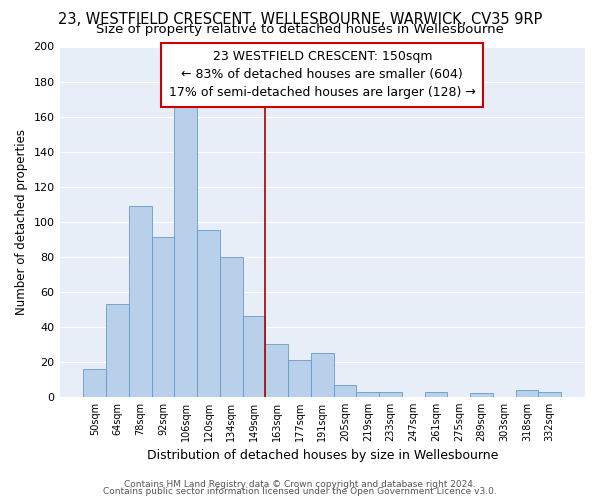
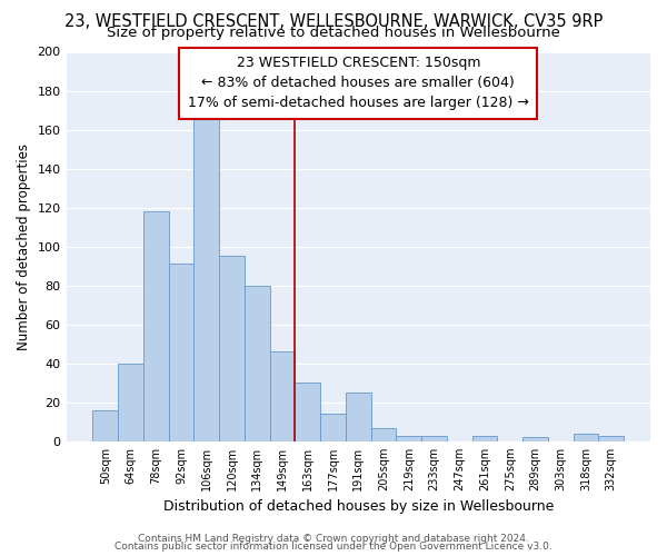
64sqm: 53 -> 40
78sqm: 109 -> 118
177sqm: 21 -> 14
